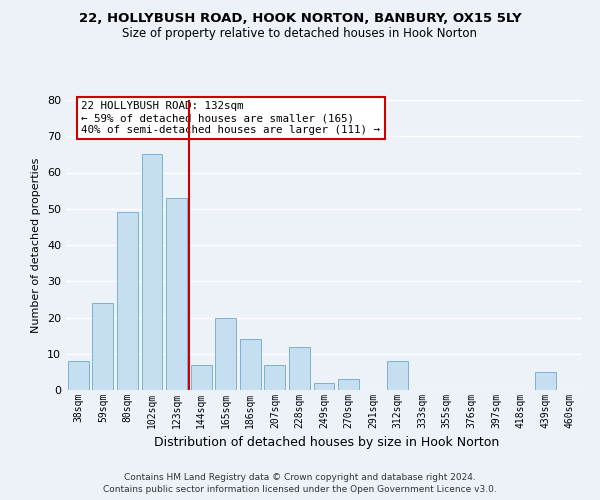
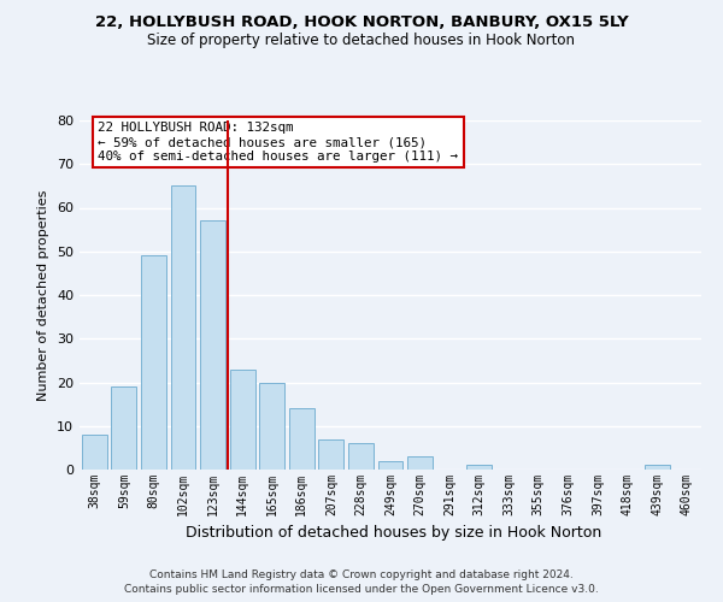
59sqm: 24 -> 19
123sqm: 53 -> 57
144sqm: 7 -> 23
228sqm: 12 -> 6
312sqm: 8 -> 1
439sqm: 5 -> 1
